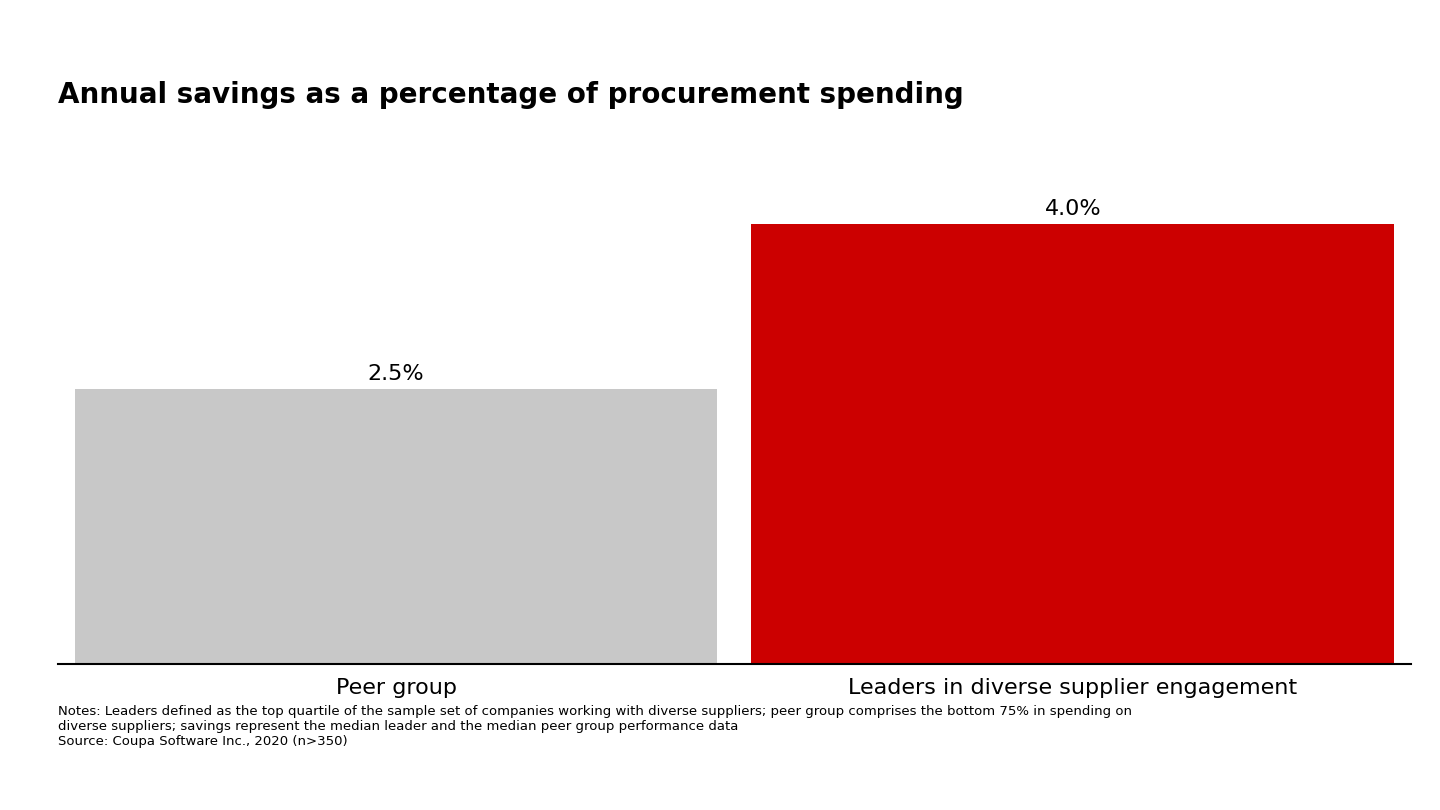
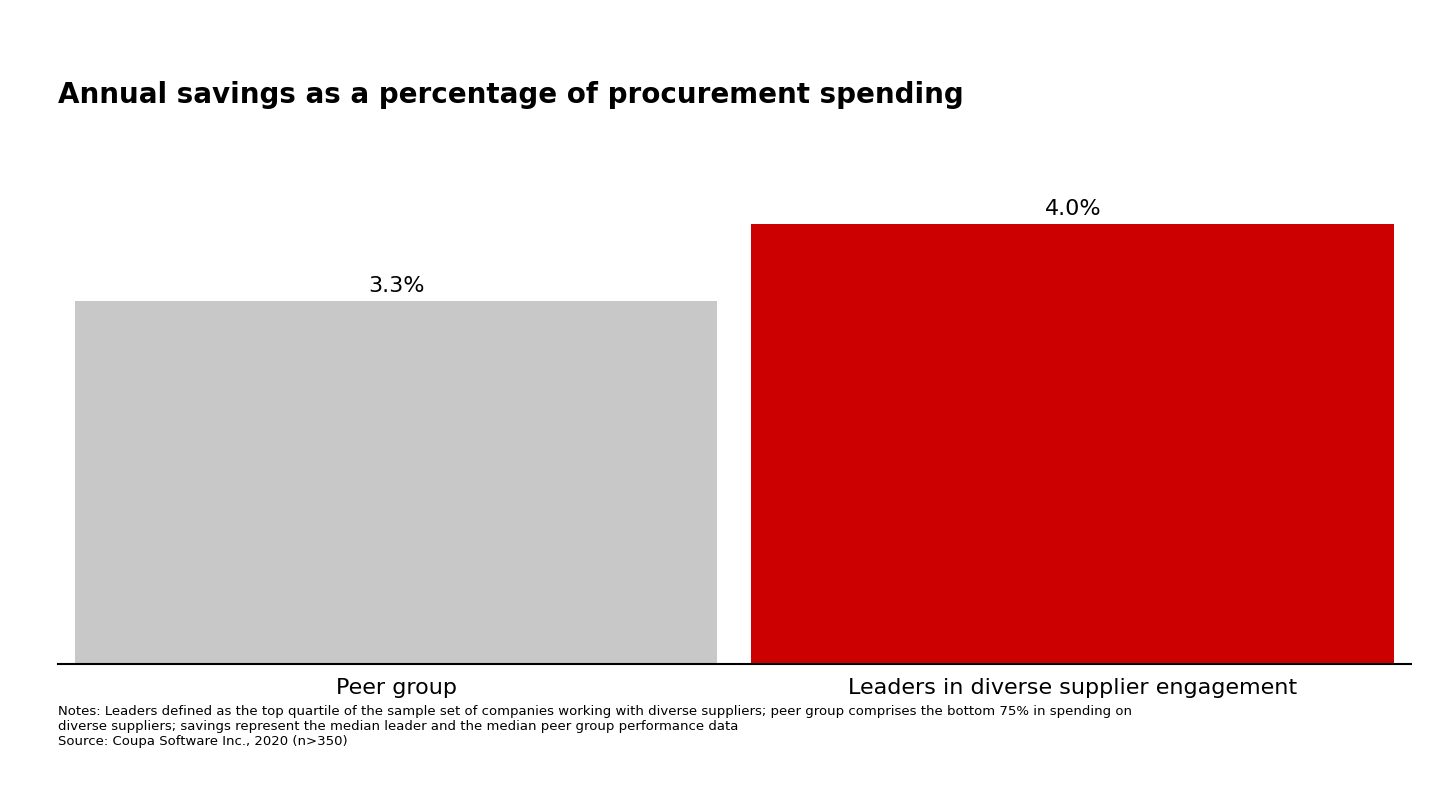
Peer group: 2.5% -> 3.3%
